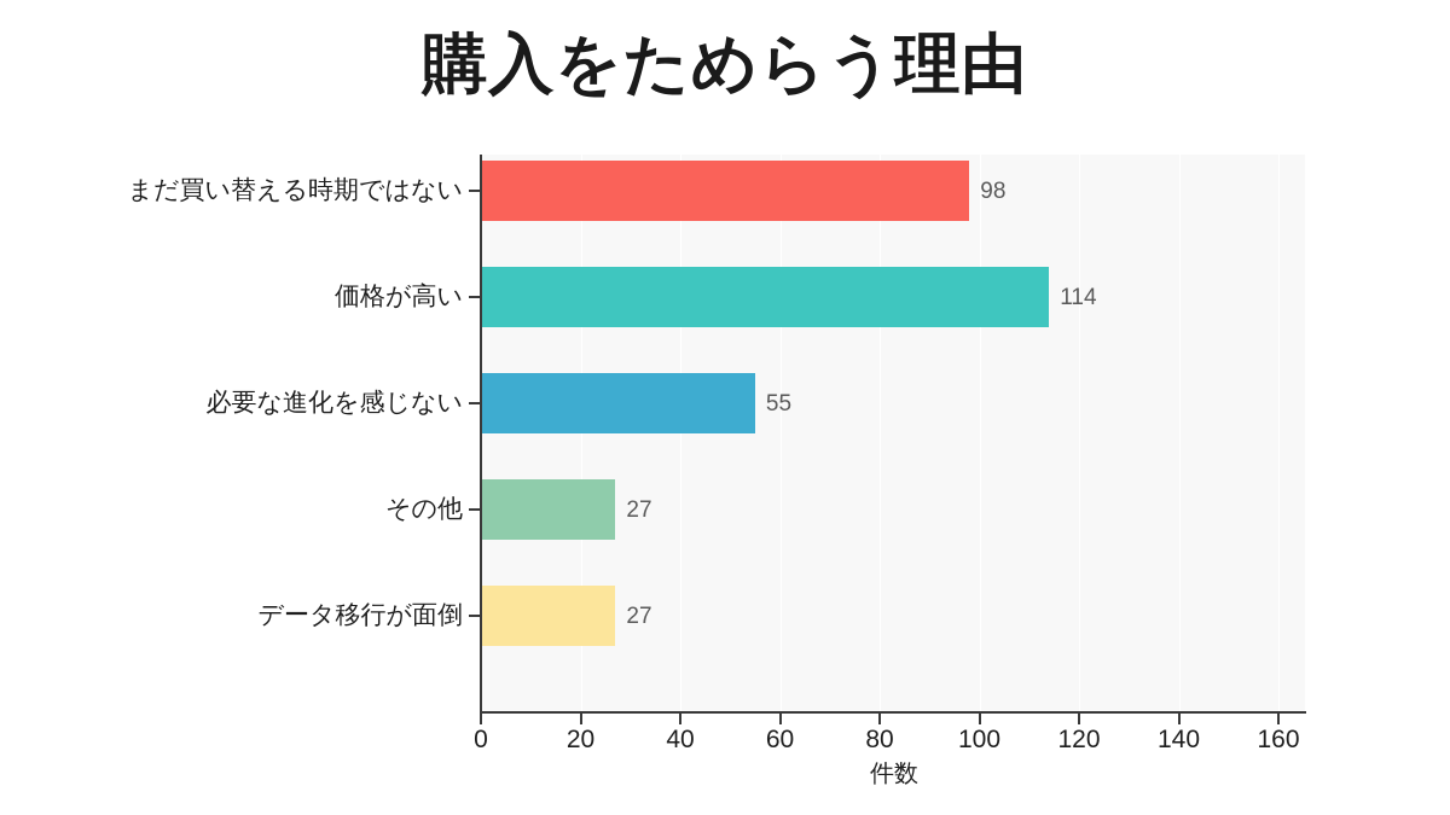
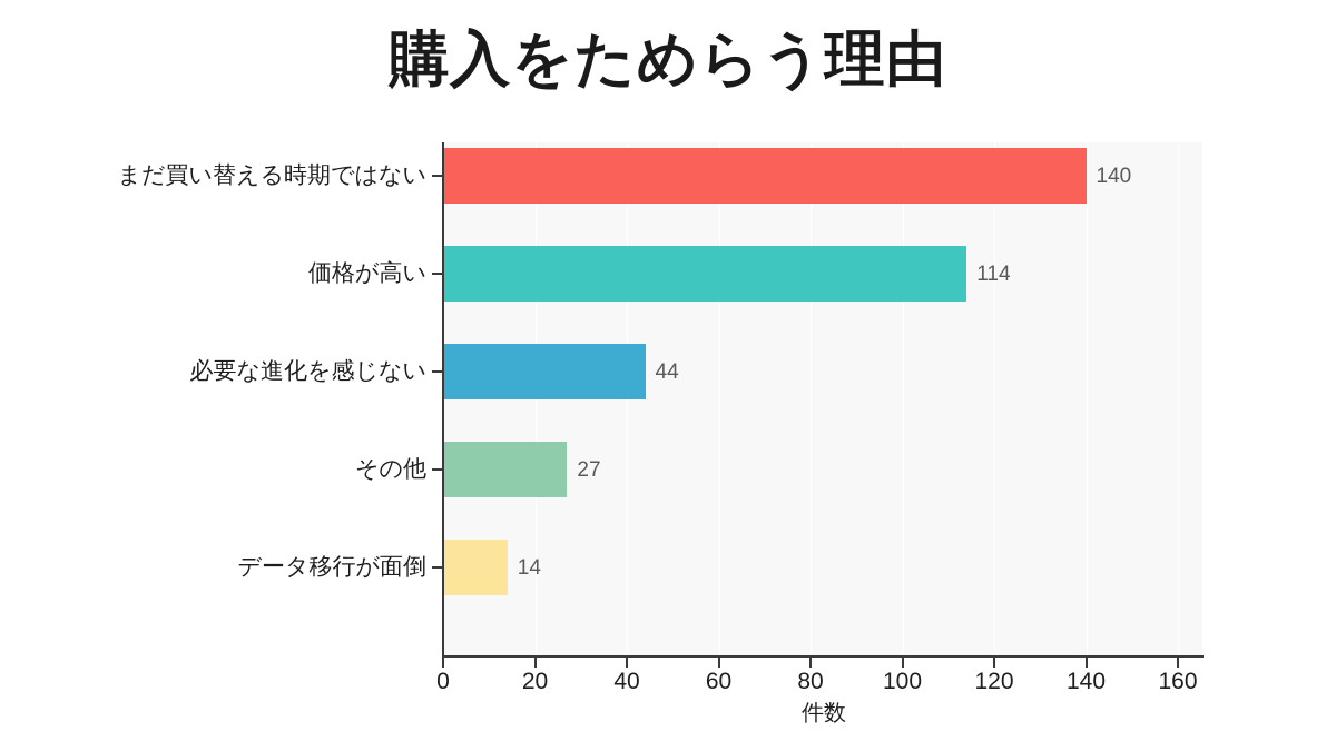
まだ買い替える時期ではない: 98 -> 140
必要な進化を感じない: 55 -> 44
データ移行が面倒: 27 -> 14
